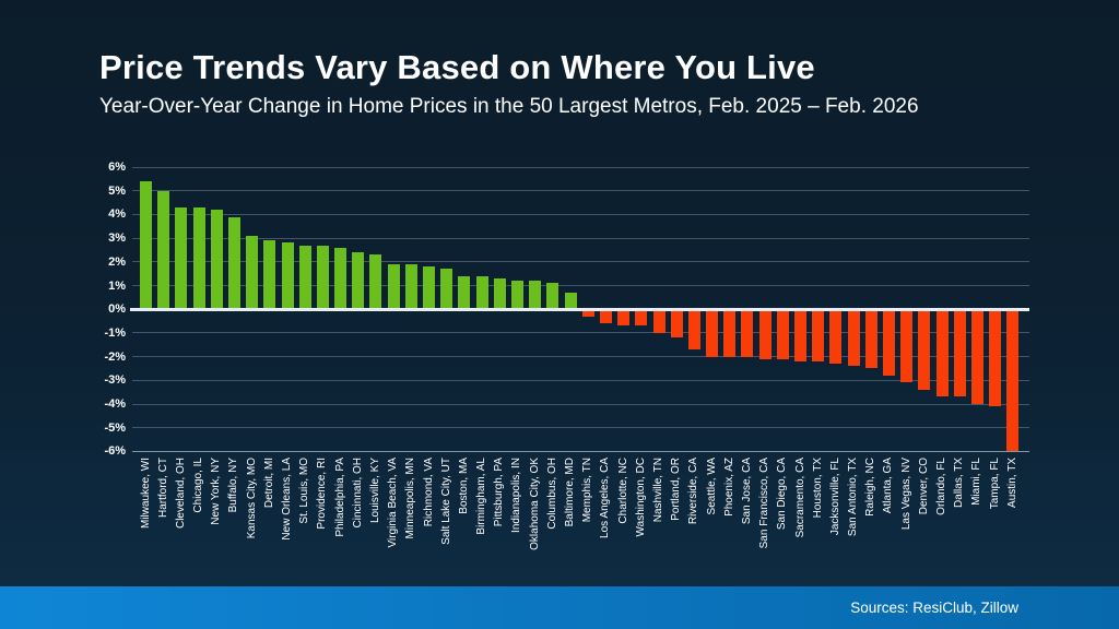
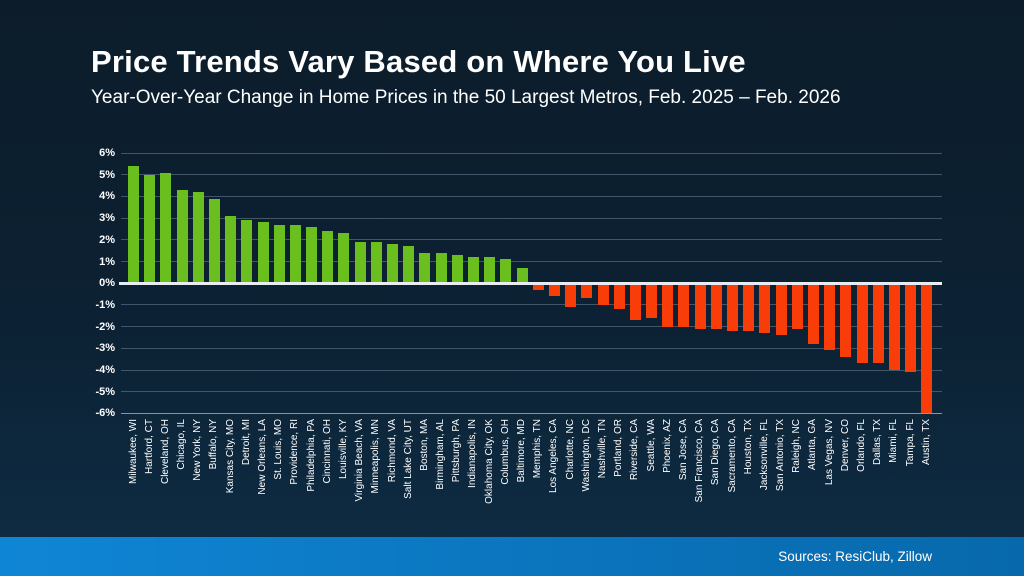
Cleveland, OH: 4.3% -> 5.1%
Charlotte, NC: -0.7% -> -1.1%
Seattle, WA: -2.0% -> -1.6%
Raleigh, NC: -2.5% -> -2.1%
